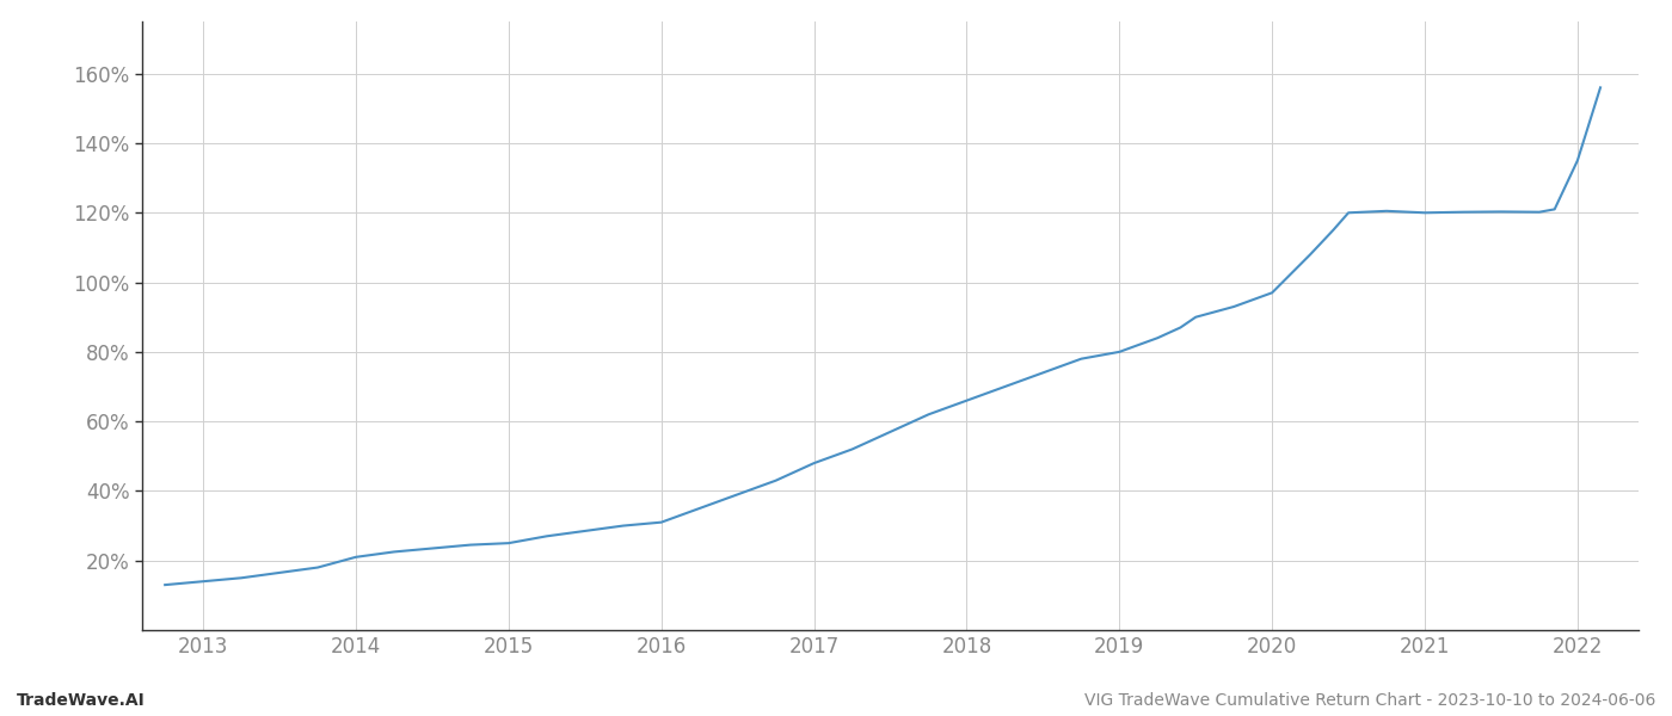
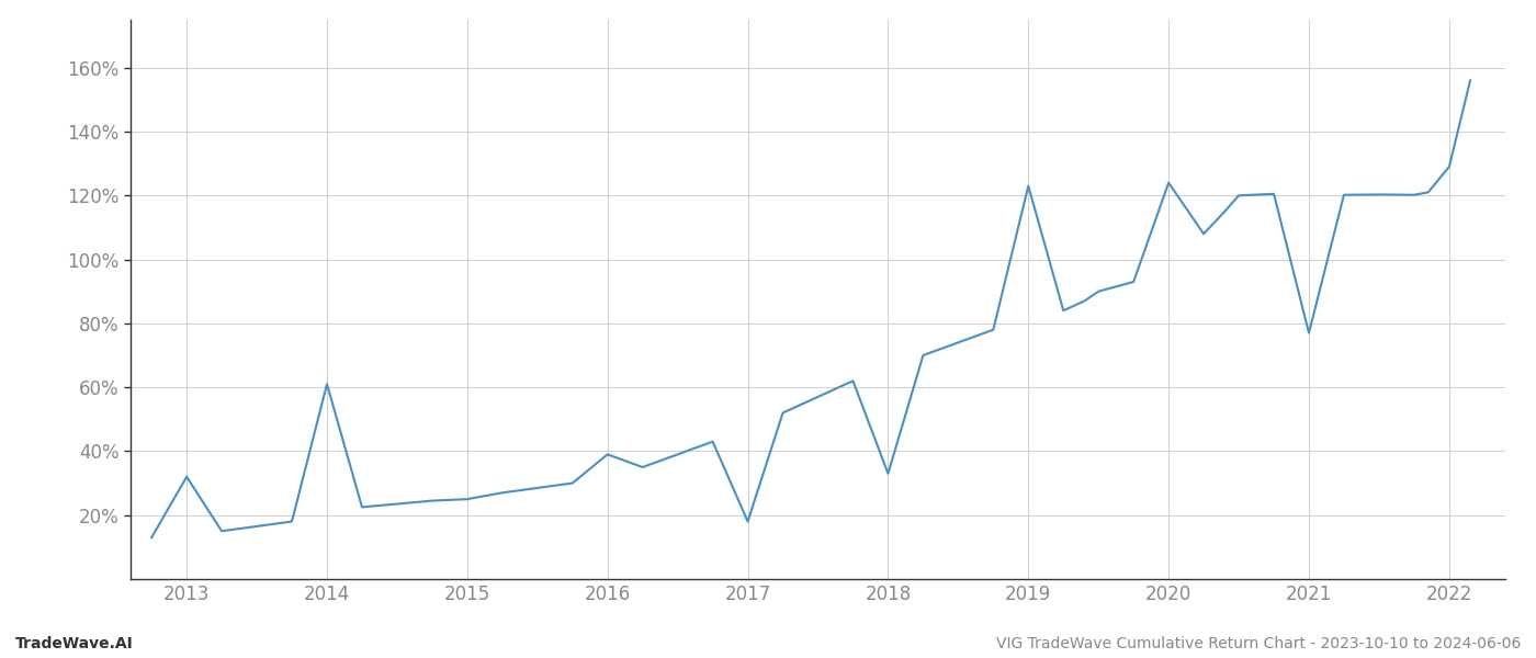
2013: 14.0% -> 32.0%
2014: 21.0% -> 61.0%
2016: 31.0% -> 39.0%
2017: 48.0% -> 18.0%
2018: 66.0% -> 33.0%
2019: 80.0% -> 123.0%
2020: 97.0% -> 124.0%
2021: 120.0% -> 77.0%
2022: 135.0% -> 129.0%
